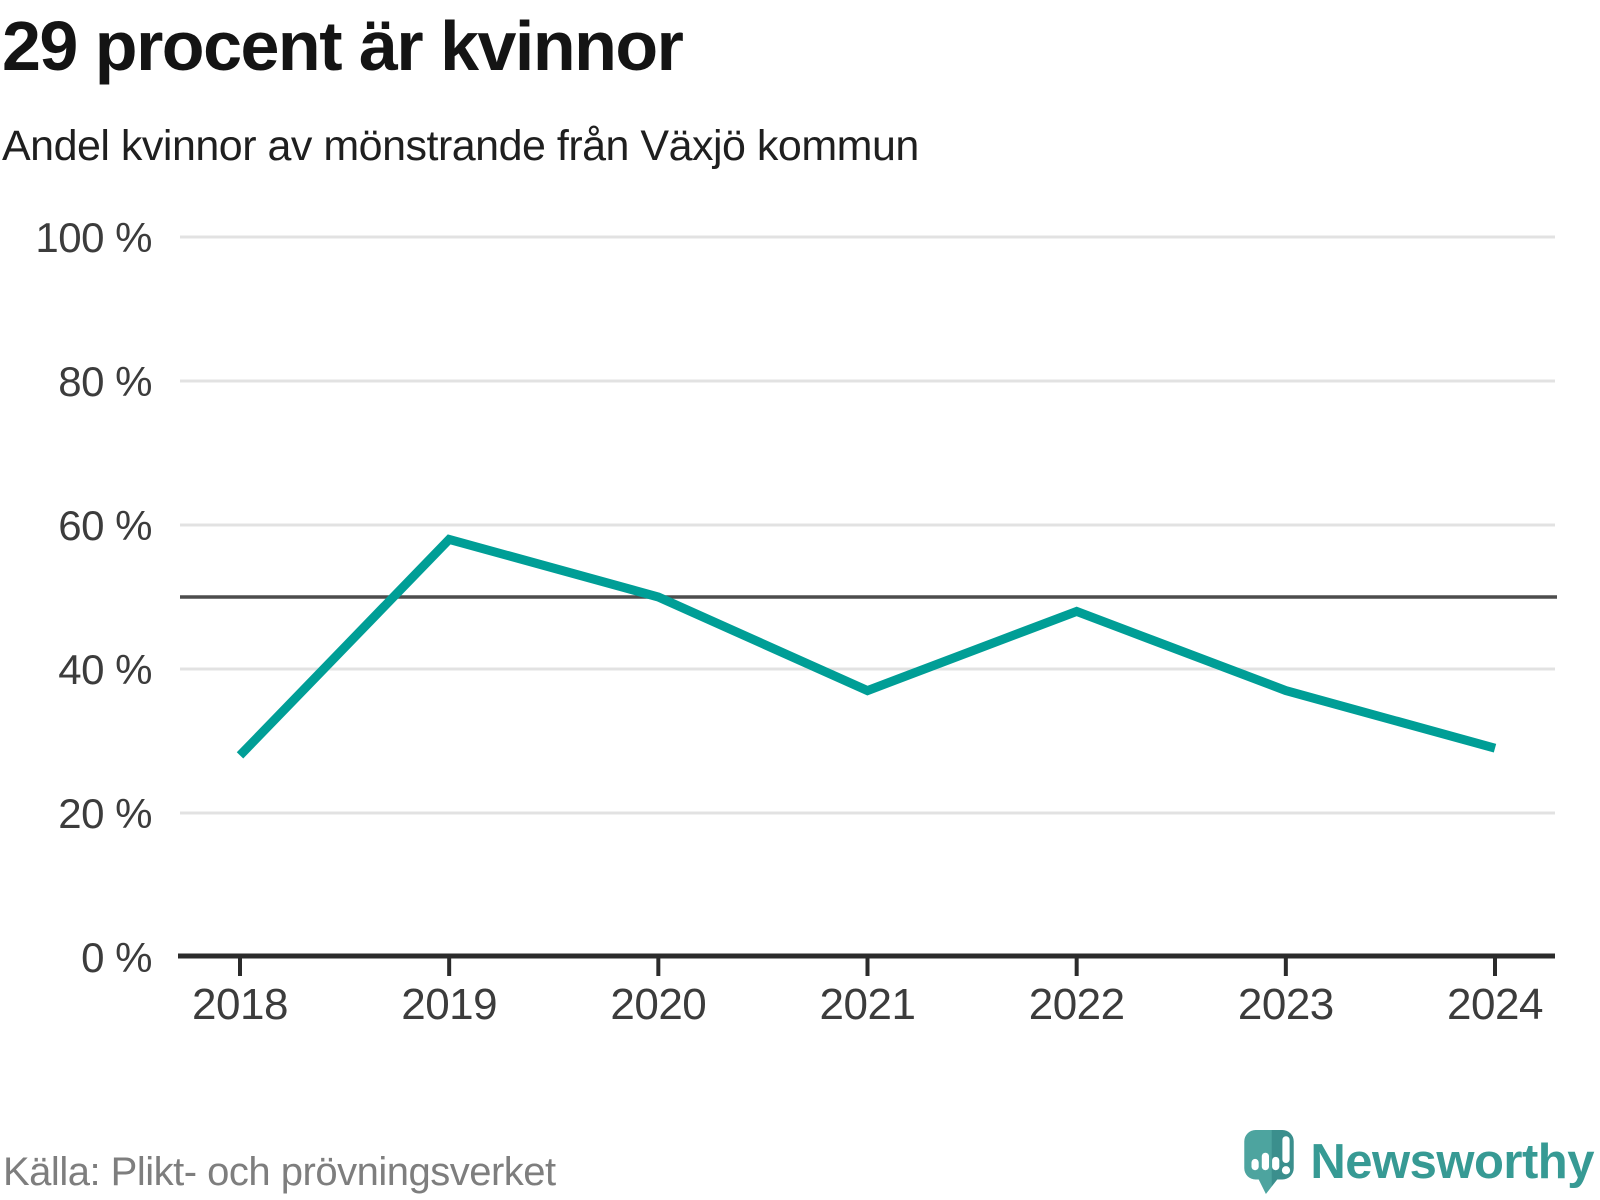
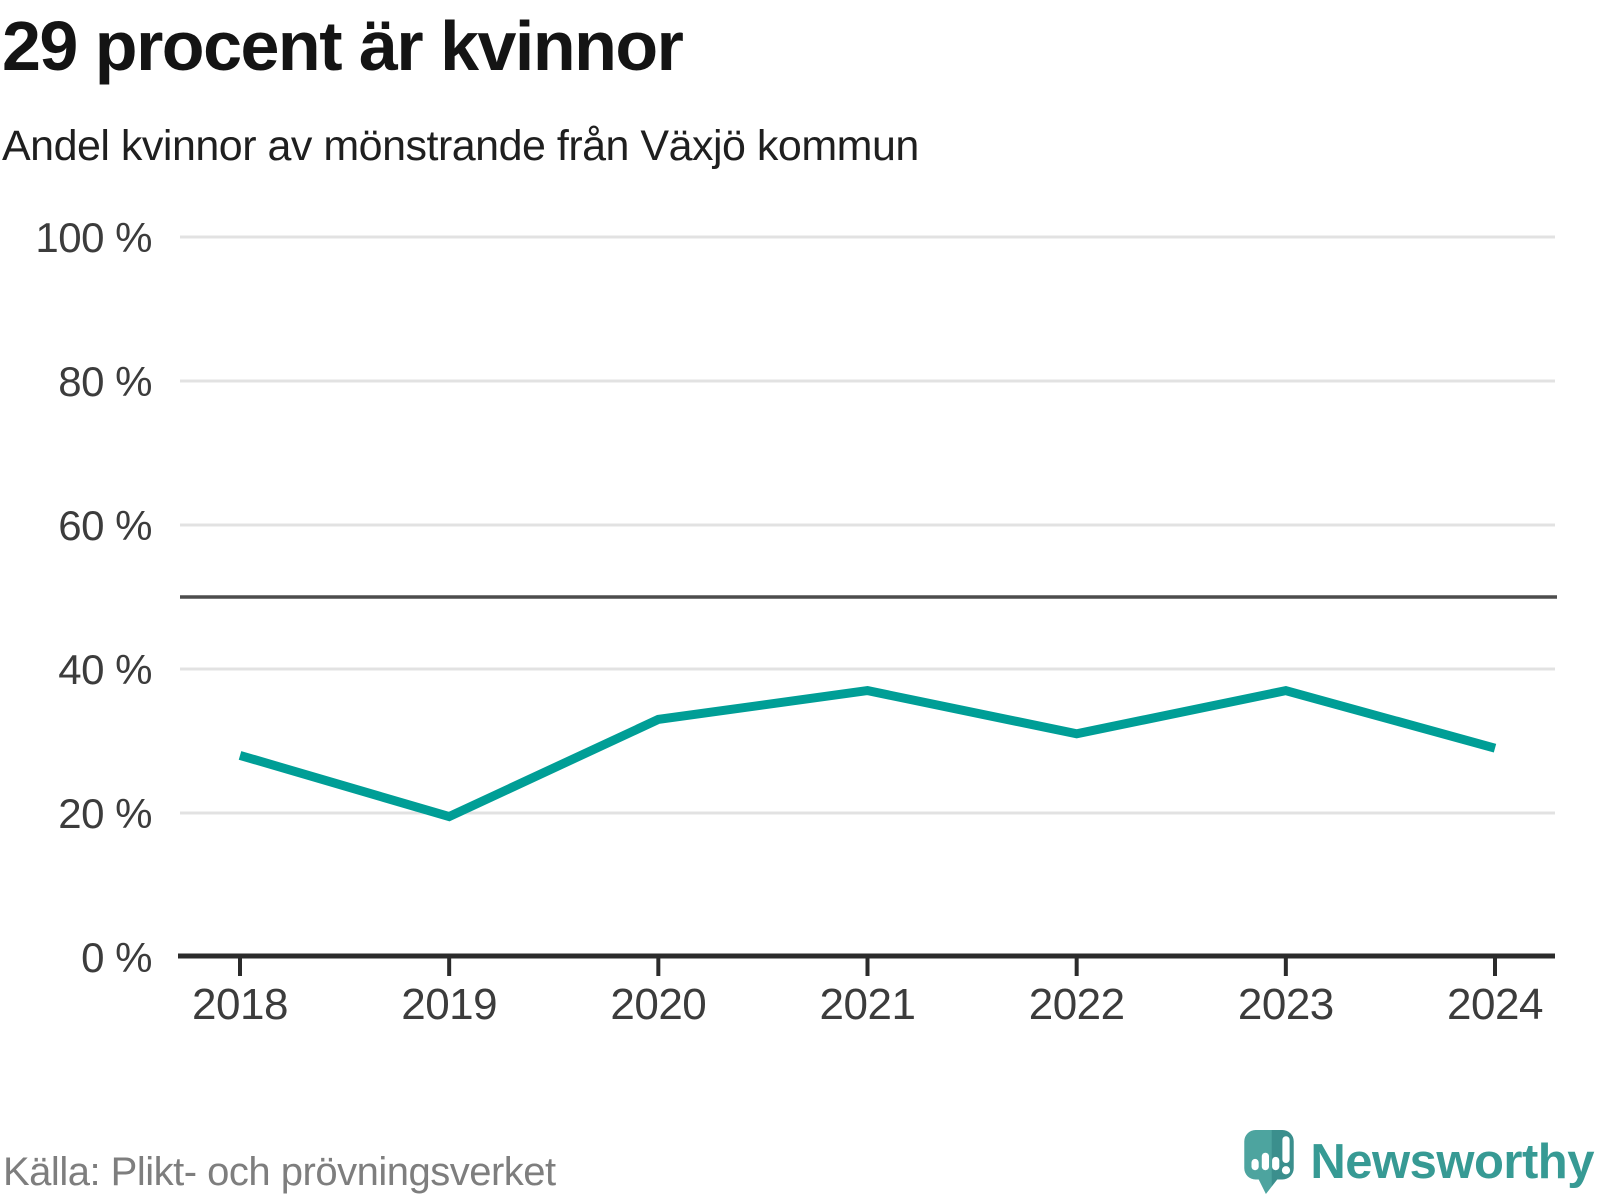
2019: 58% -> 20%
2020: 50% -> 33%
2022: 48% -> 31%
